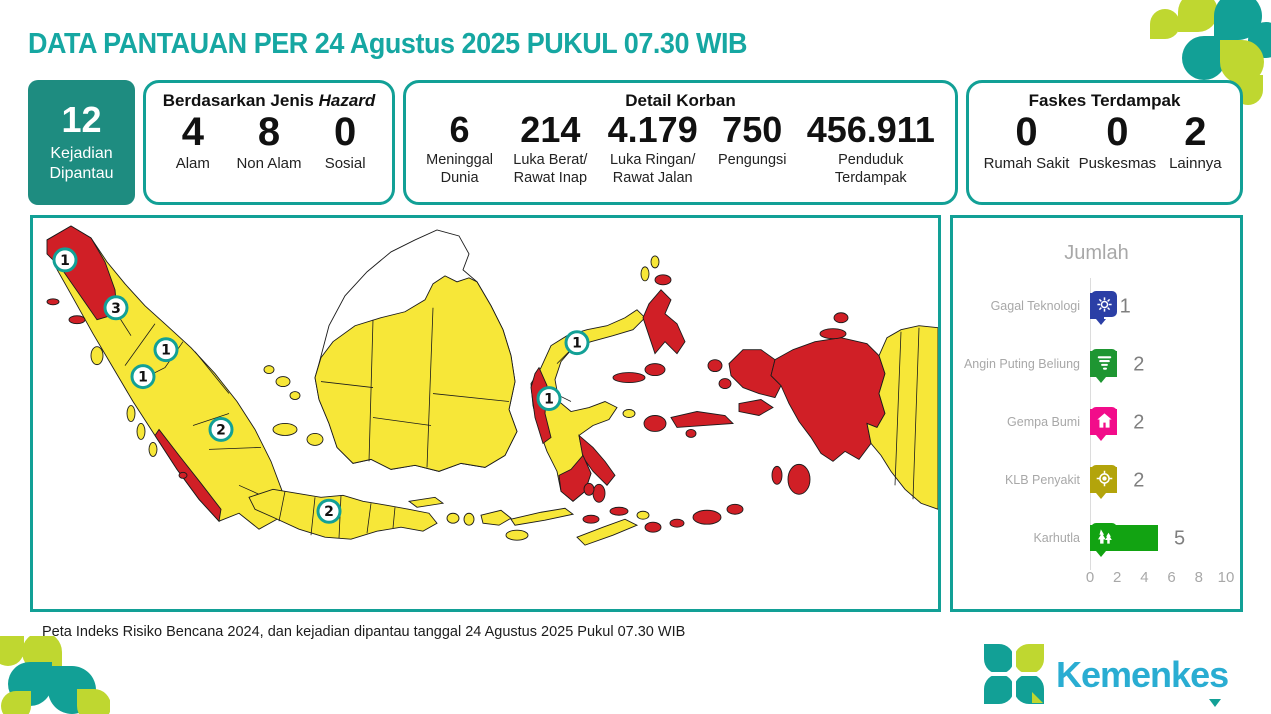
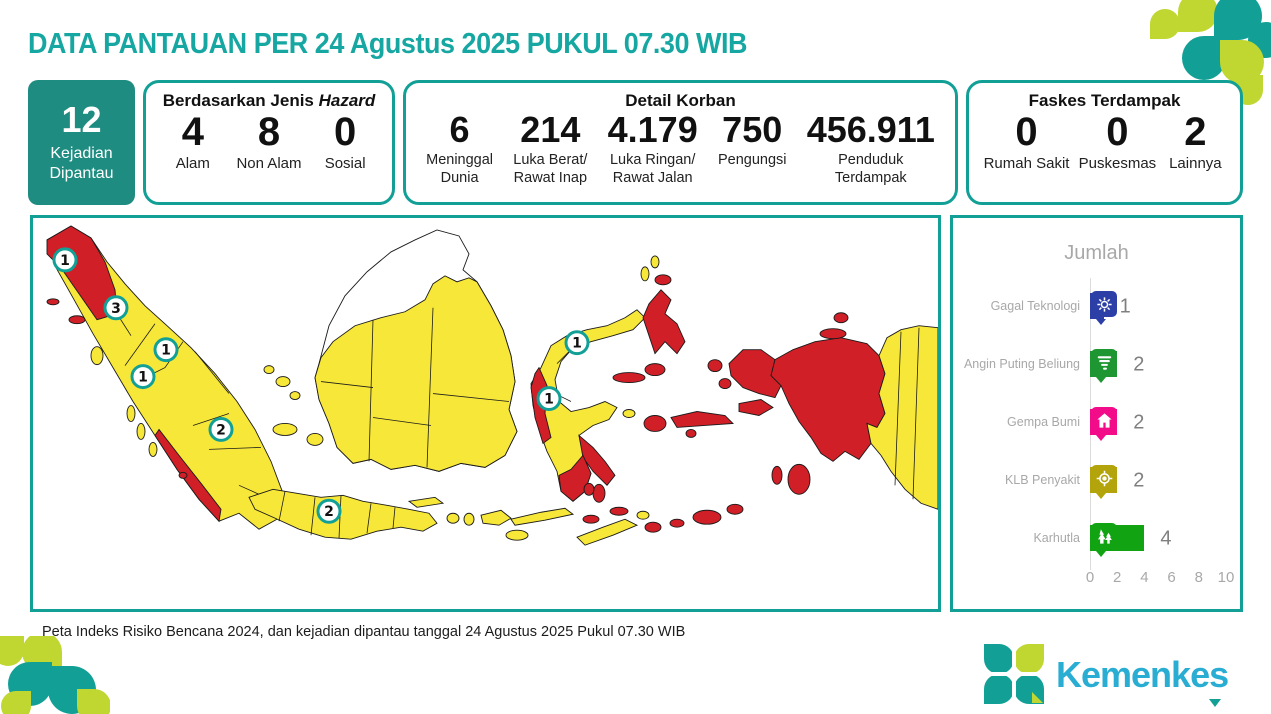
Karhutla: 5 -> 4
